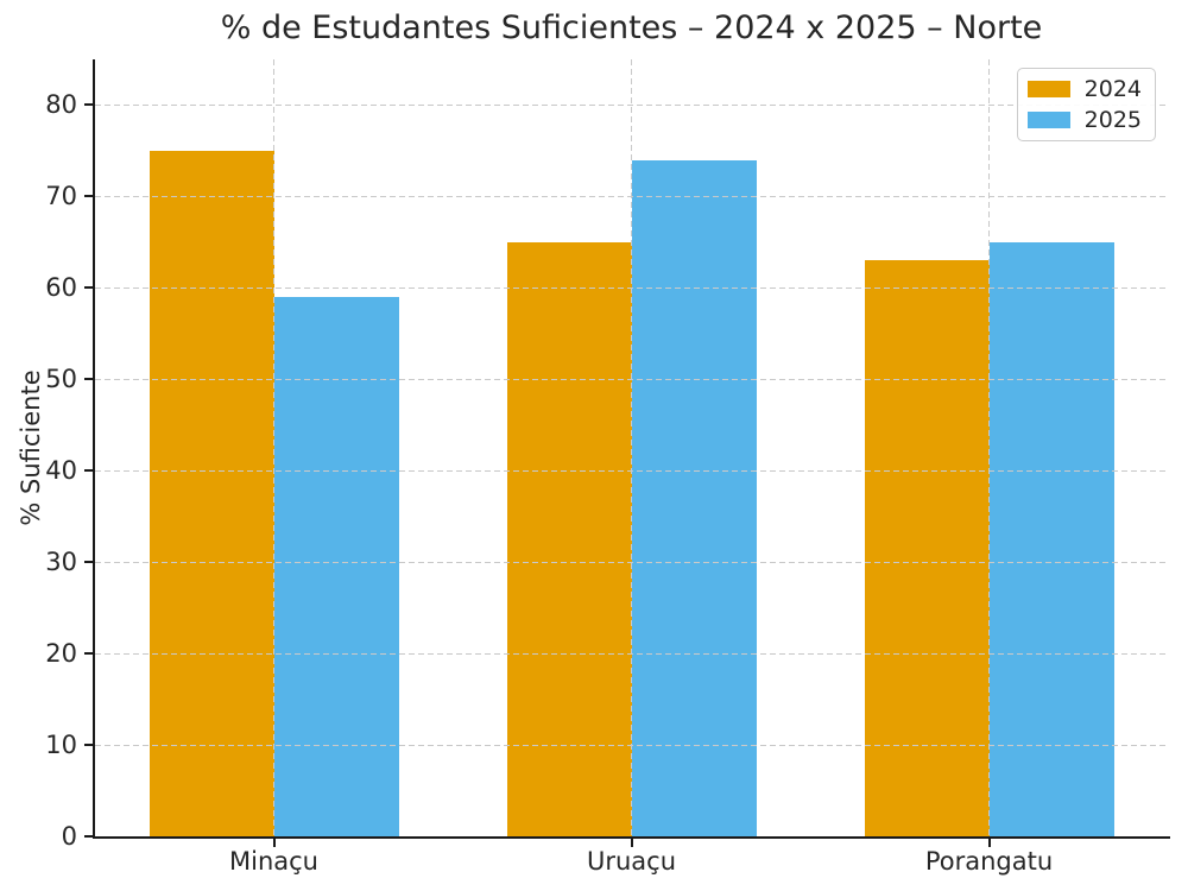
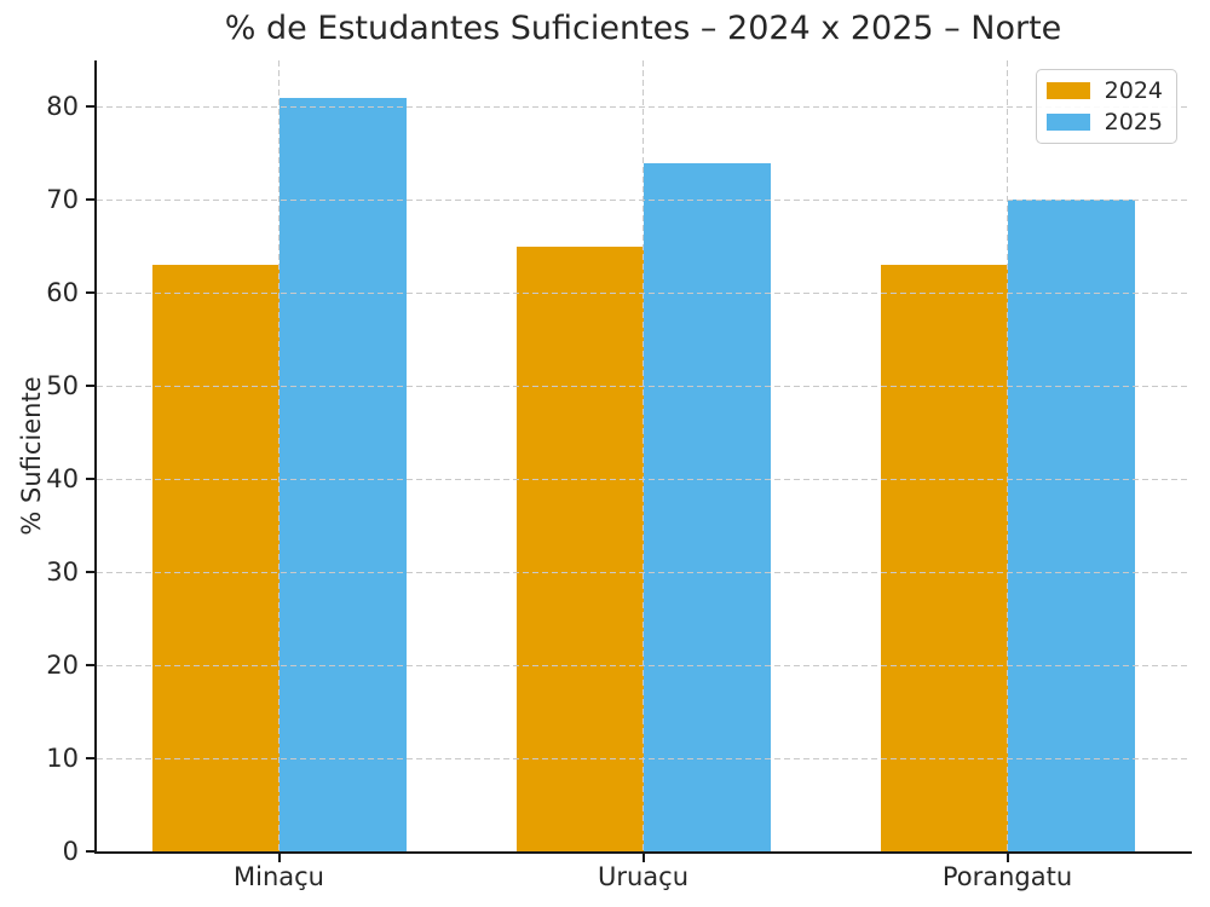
2024/Minaçu: 75 -> 63
2025/Minaçu: 59 -> 81
2025/Porangatu: 65 -> 70
